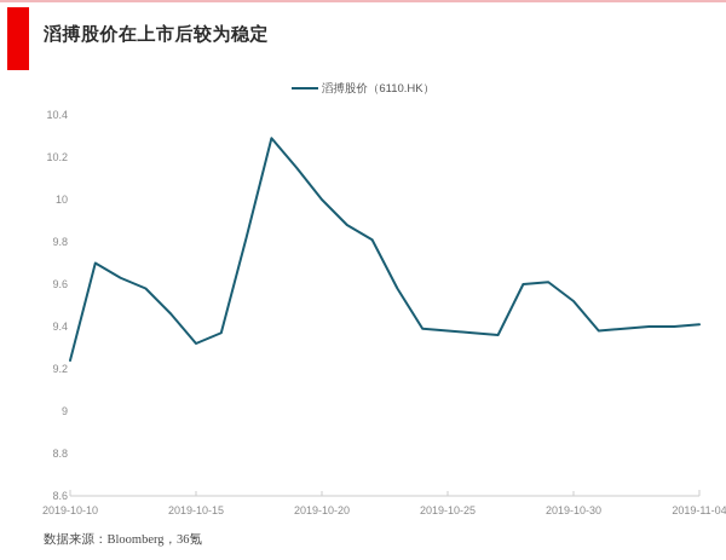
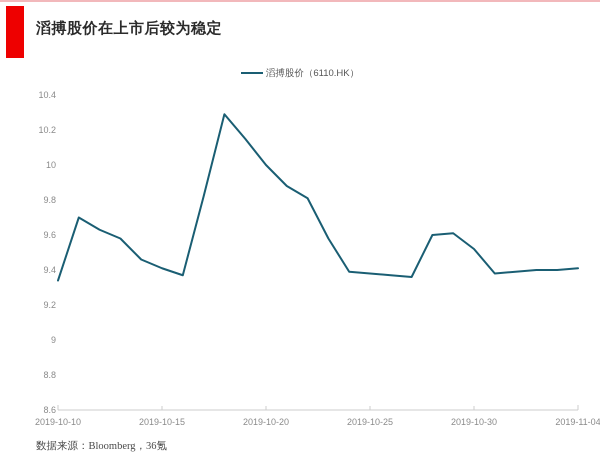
2019-10-10: 9.24 -> 9.34
2019-10-15: 9.32 -> 9.41
